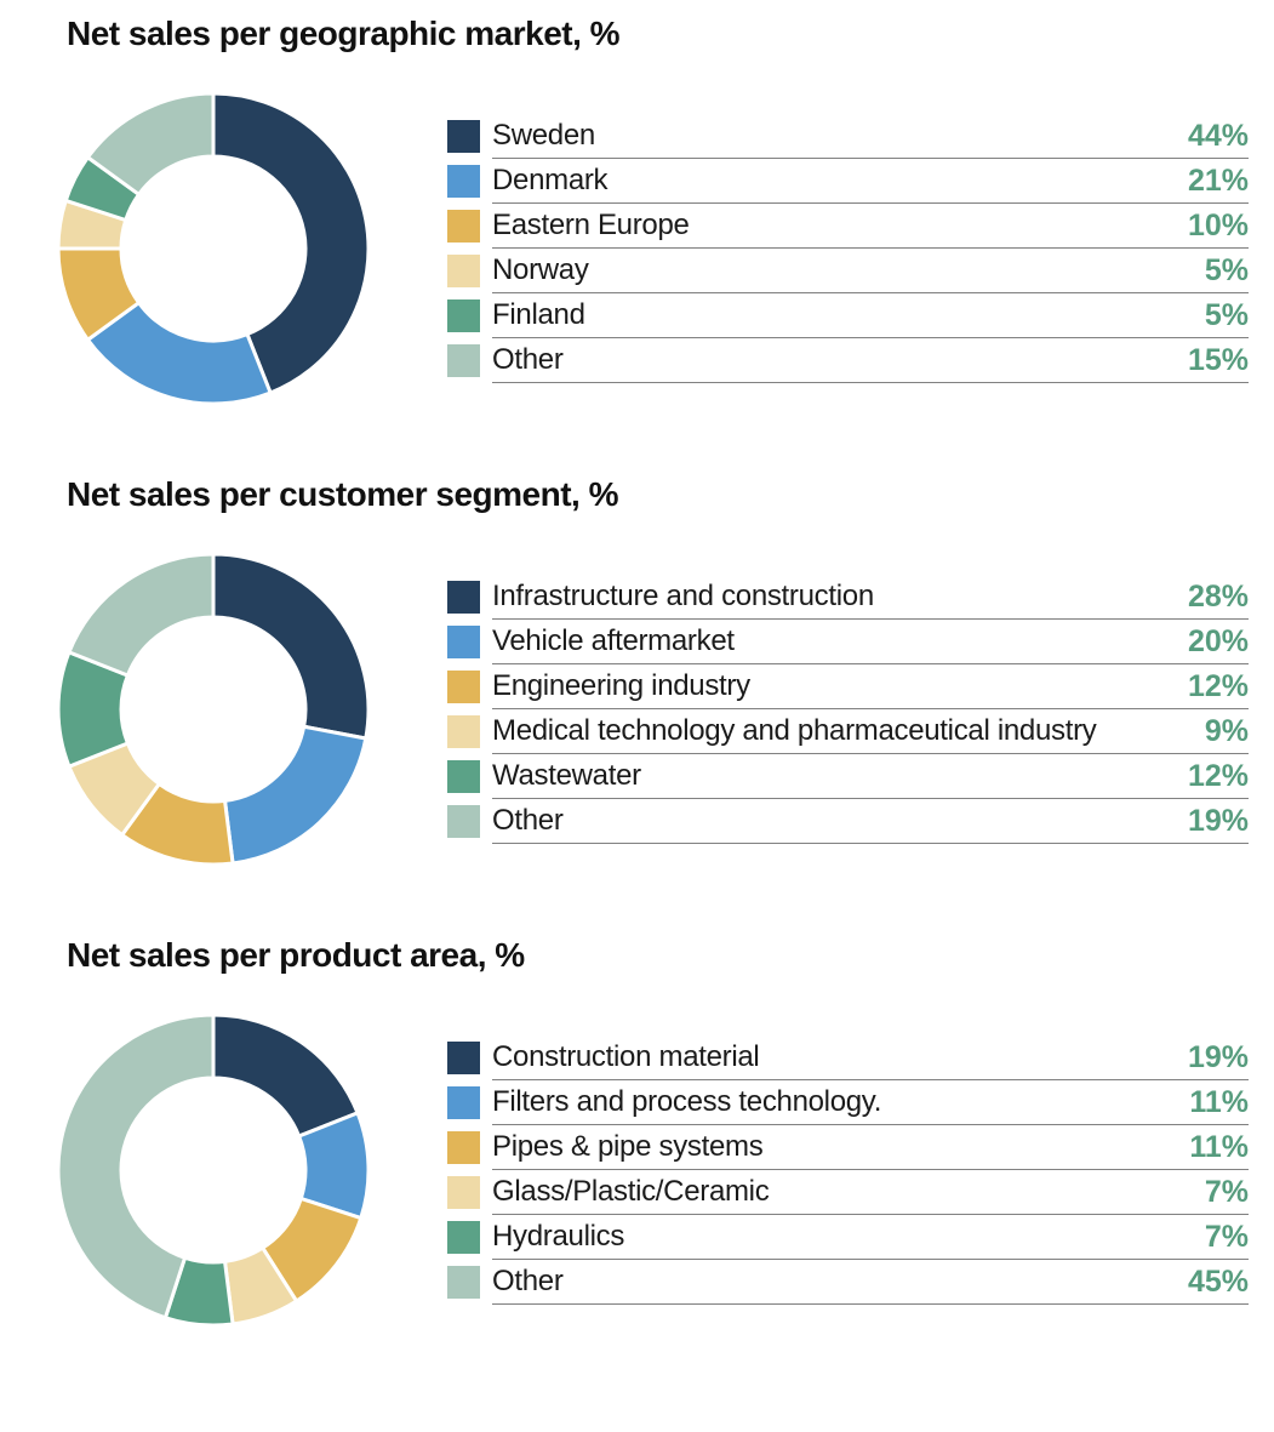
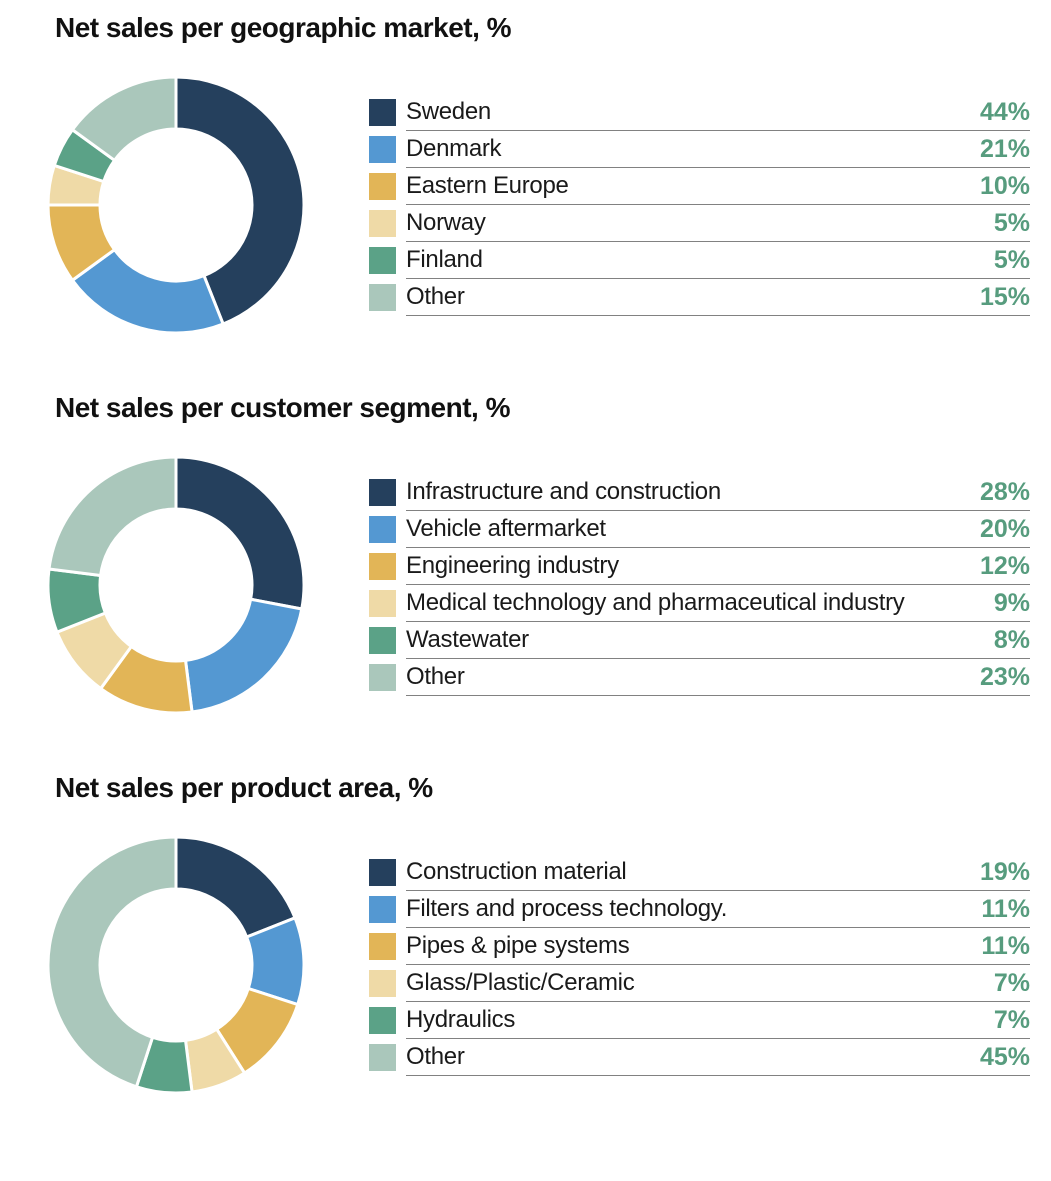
Net sales per customer segment, %/Wastewater: 12% -> 8%
Net sales per customer segment, %/Other: 19% -> 23%
